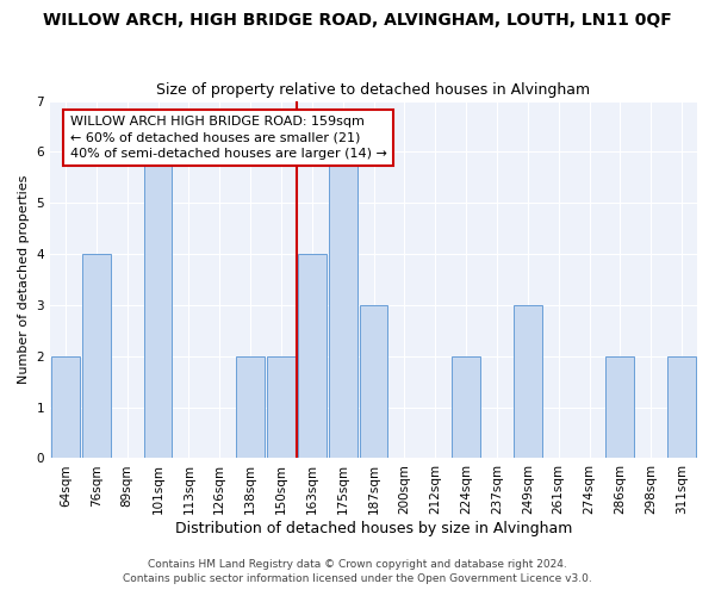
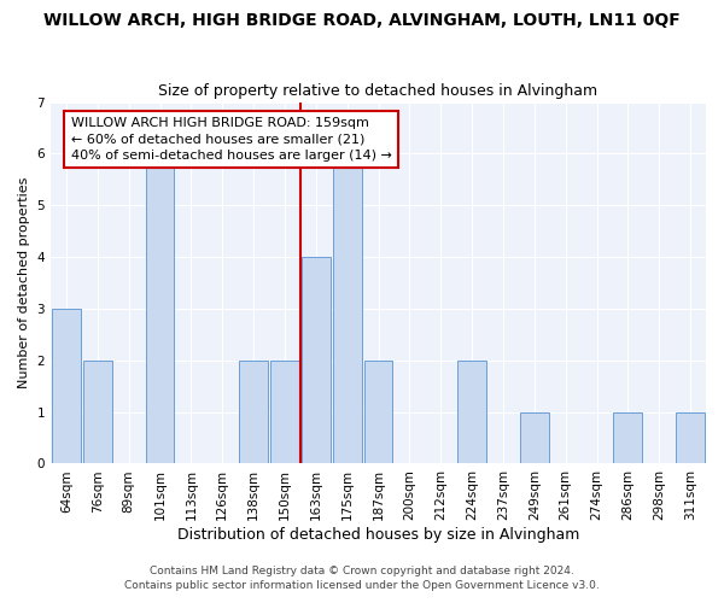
64sqm: 2 -> 3
76sqm: 4 -> 2
187sqm: 3 -> 2
249sqm: 3 -> 1
286sqm: 2 -> 1
311sqm: 2 -> 1
